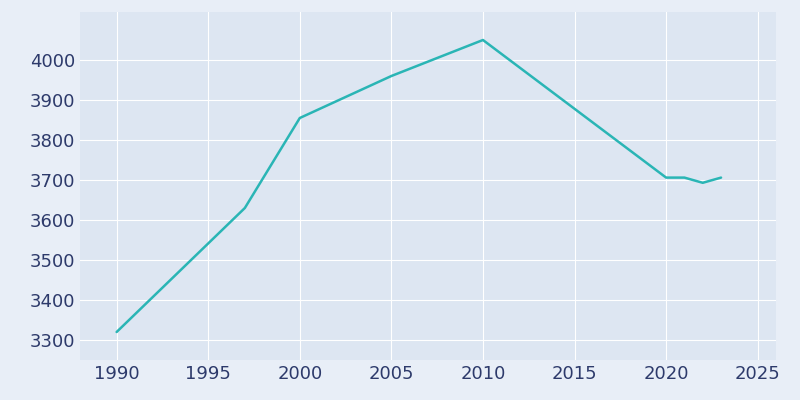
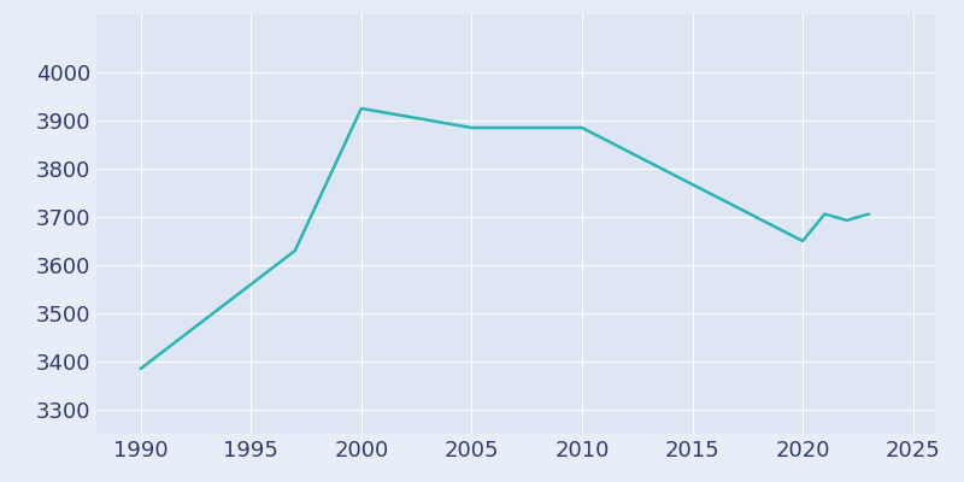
1990: 3320 -> 3385
2000: 3855 -> 3925
2005: 3960 -> 3885
2010: 4050 -> 3885
2020: 3706 -> 3650
